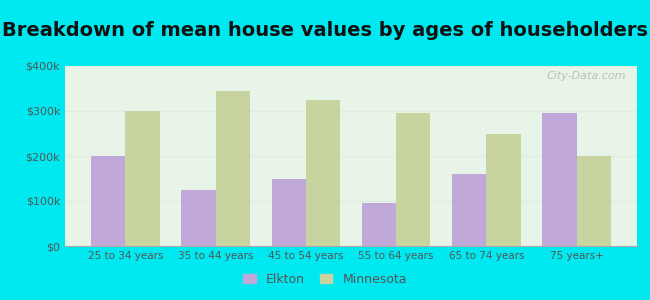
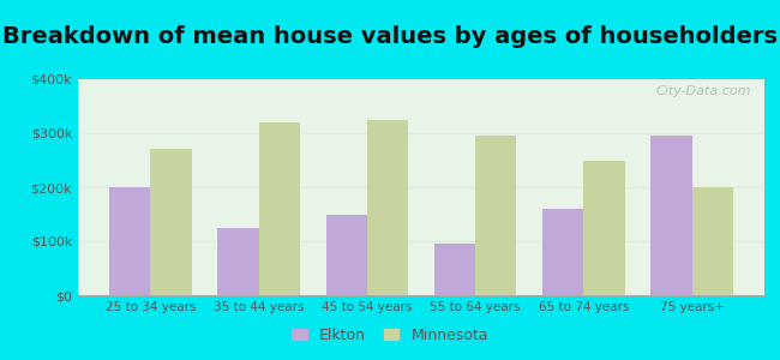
Minnesota/25 to 34 years: $300k -> $270k
Minnesota/35 to 44 years: $345k -> $320k
